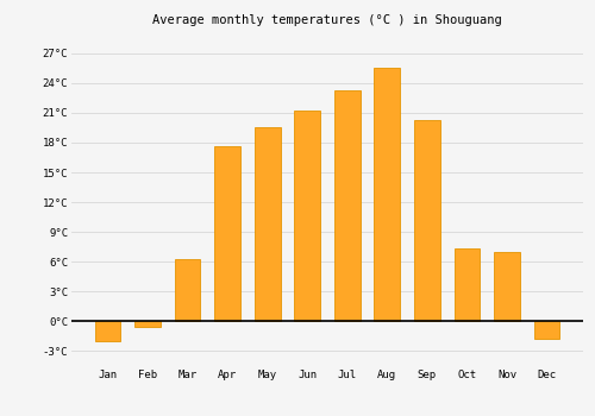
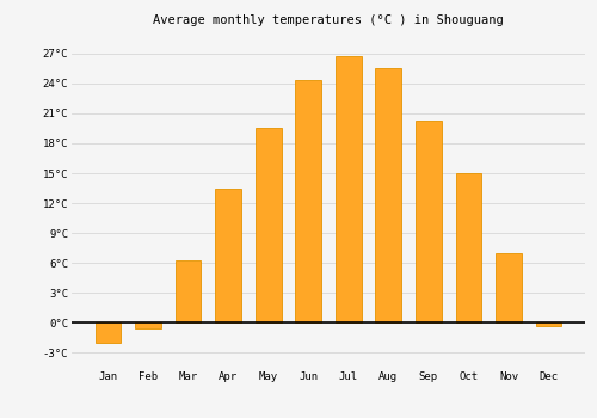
Apr: 17.6°C -> 13.5°C
Jun: 21.2°C -> 24.3°C
Jul: 23.2°C -> 26.7°C
Oct: 7.4°C -> 15.0°C
Dec: -1.8°C -> -0.3°C
